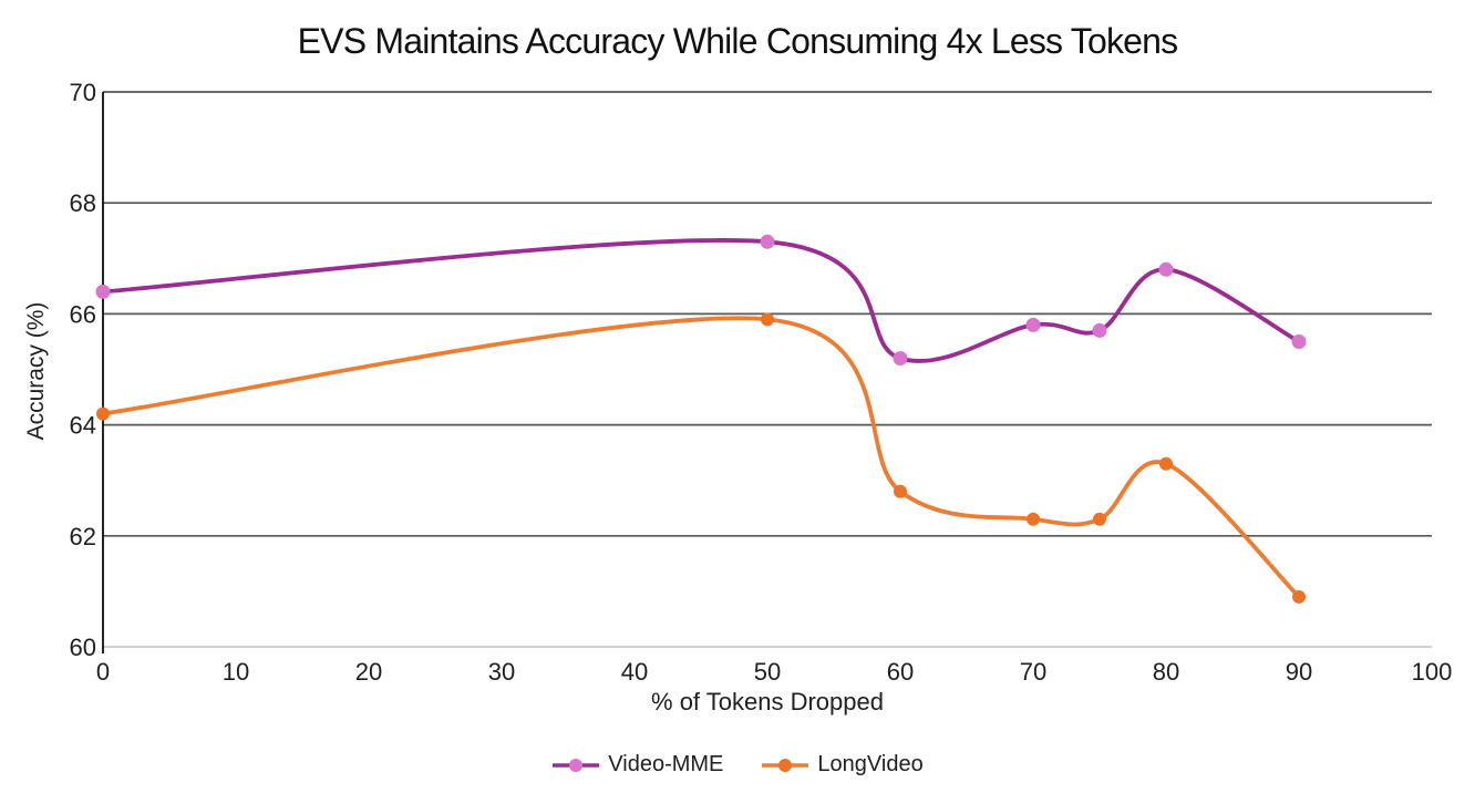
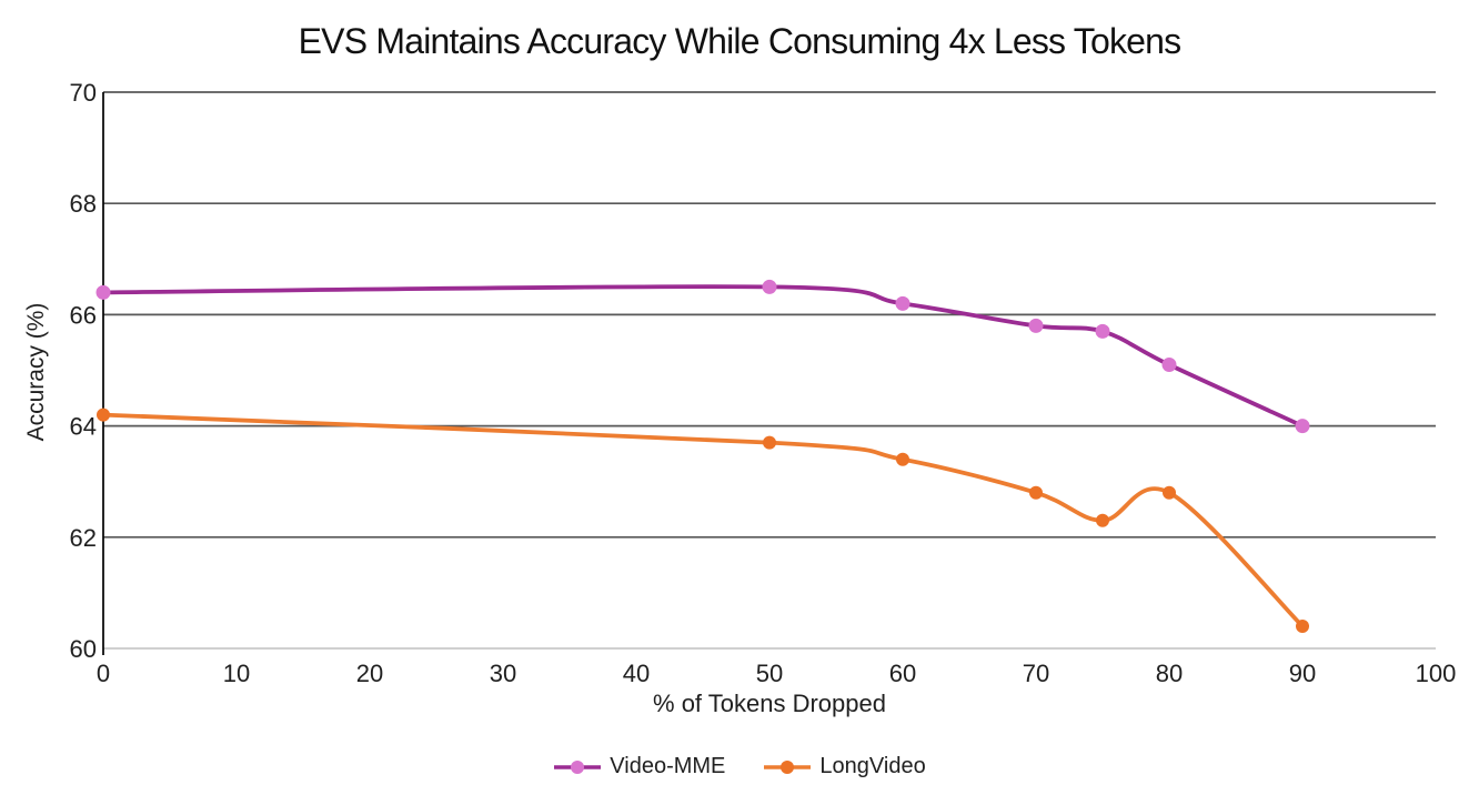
Video-MME/50: 67.3 -> 66.5
LongVideo/50: 65.9 -> 63.7
Video-MME/60: 65.2 -> 66.2
LongVideo/60: 62.8 -> 63.4
LongVideo/70: 62.3 -> 62.8
Video-MME/80: 66.8 -> 65.1
LongVideo/80: 63.3 -> 62.8
Video-MME/90: 65.5 -> 64.0
LongVideo/90: 60.9 -> 60.4
